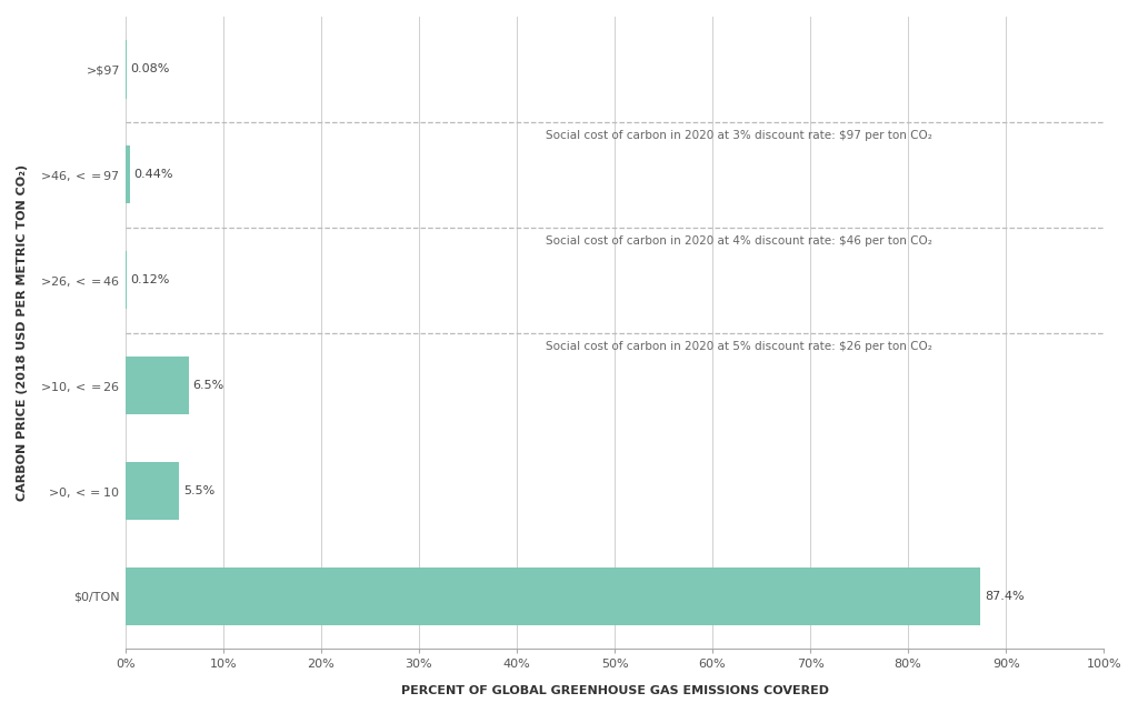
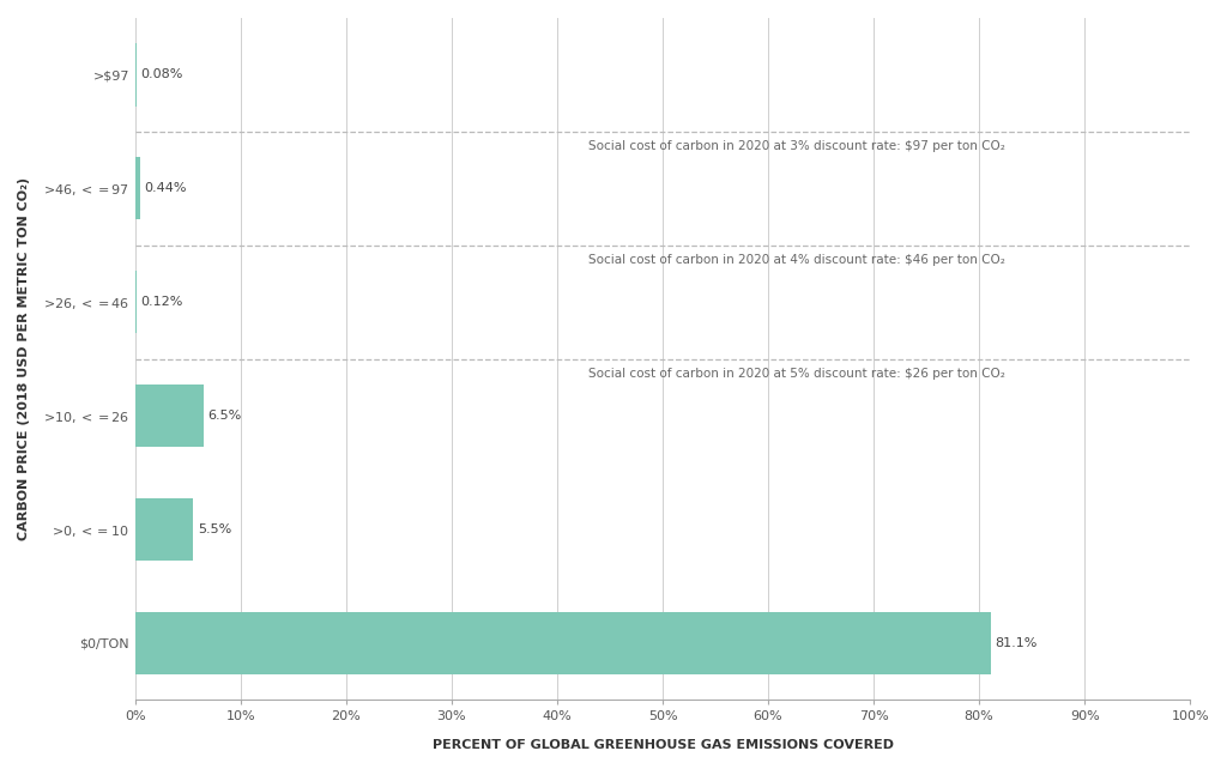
$0/TON: 87.4% -> 81.1%
